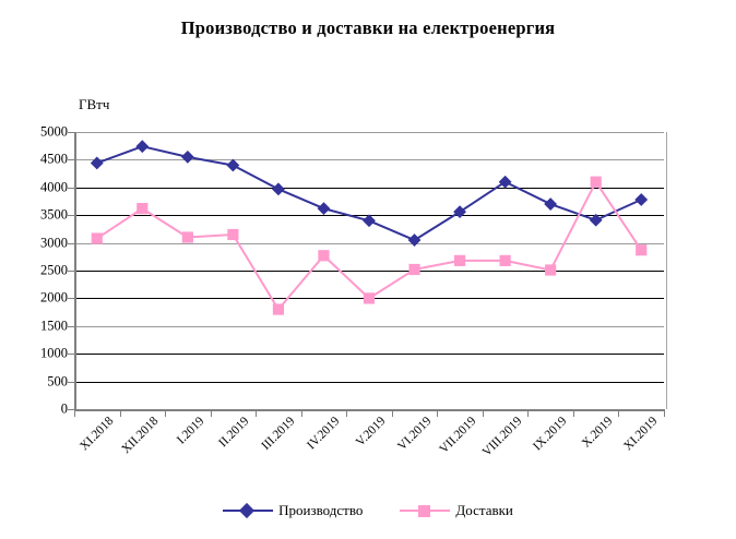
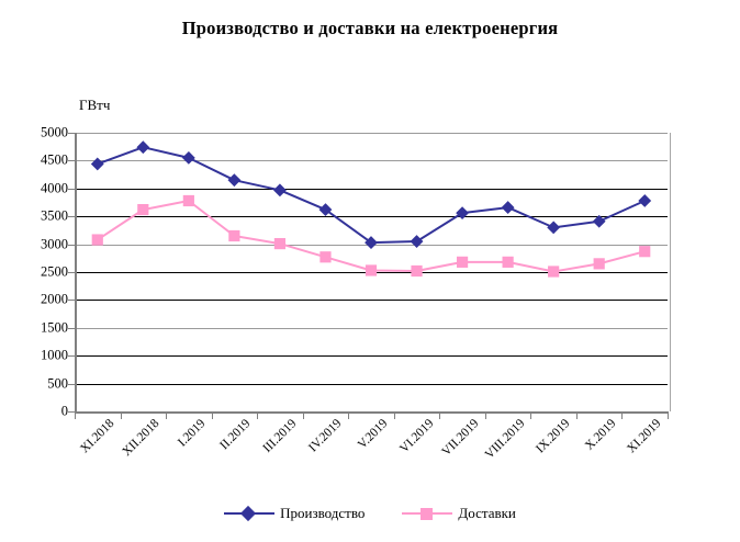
Доставки/I.2019: 3100 -> 3800
Производство/II.2019: 4400 -> 4200
Доставки/III.2019: 1800 -> 3000
Производство/V.2019: 3400 -> 3000
Доставки/V.2019: 2000 -> 2500
Производство/VIII.2019: 4100 -> 3700
Производство/IX.2019: 3700 -> 3300
Доставки/X.2019: 4100 -> 2600
